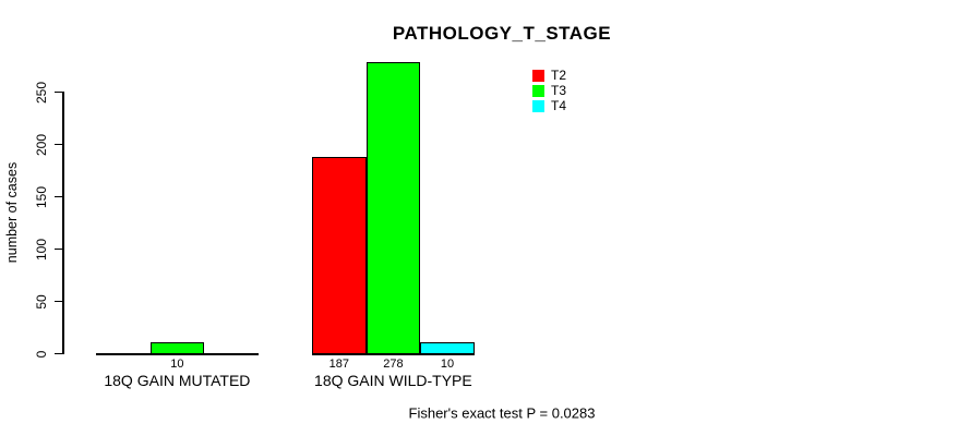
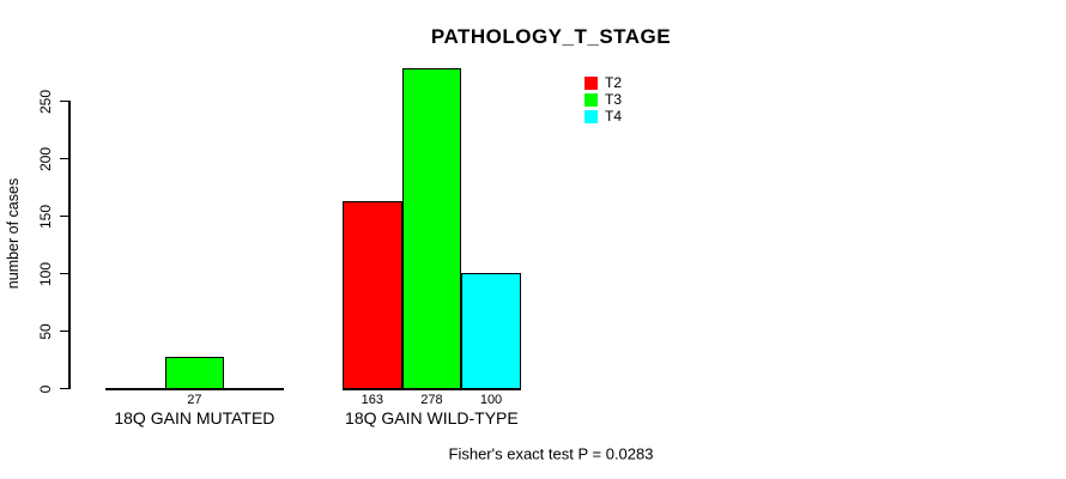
T3/18Q GAIN MUTATED: 10 -> 27
T2/18Q GAIN WILD-TYPE: 187 -> 163
T4/18Q GAIN WILD-TYPE: 10 -> 100
